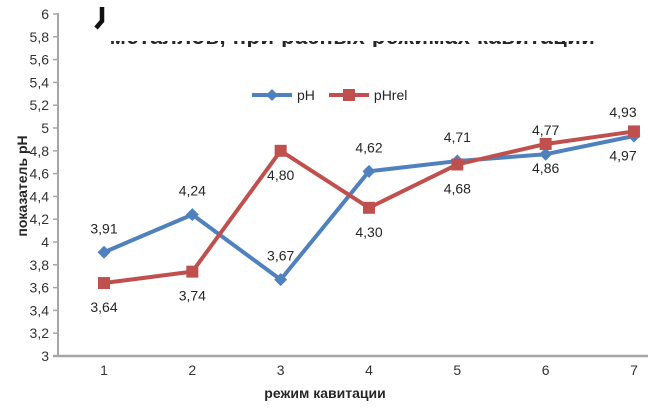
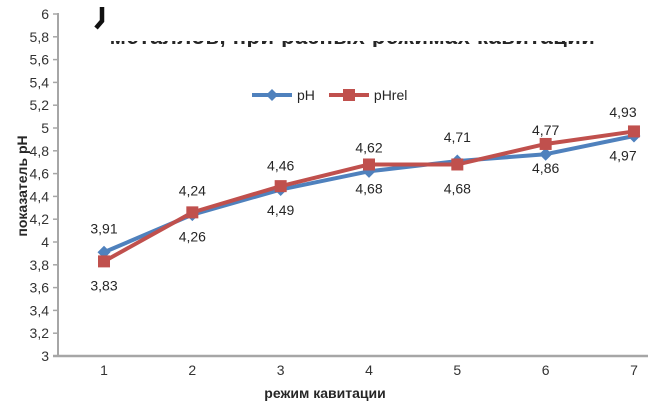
pHrel/1: 3,64 -> 3,83
pHrel/2: 3,74 -> 4,26
pH/3: 3,67 -> 4,46
pHrel/3: 4,80 -> 4,49
pHrel/4: 4,30 -> 4,68
